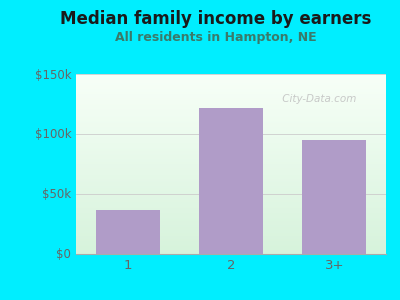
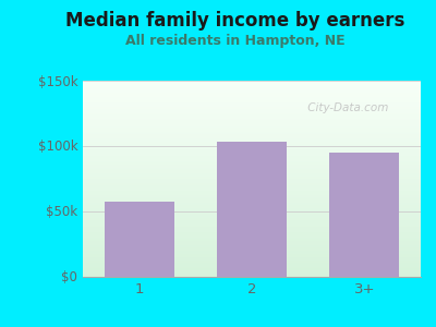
1: $36k -> $57k
2: $121k -> $103k
